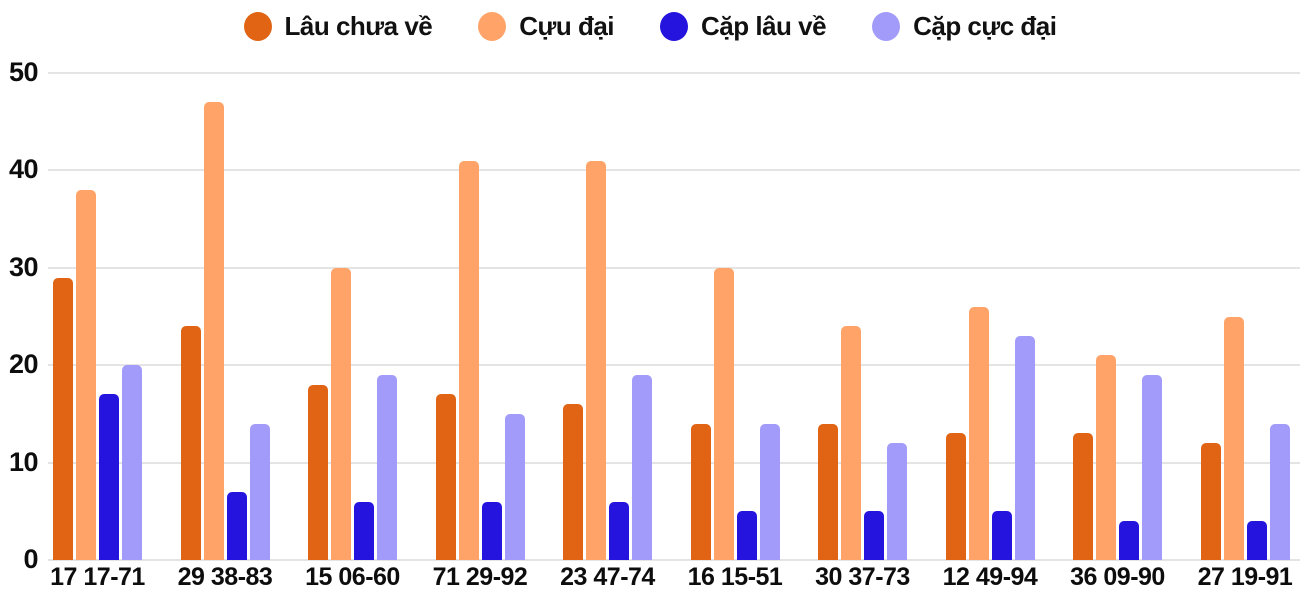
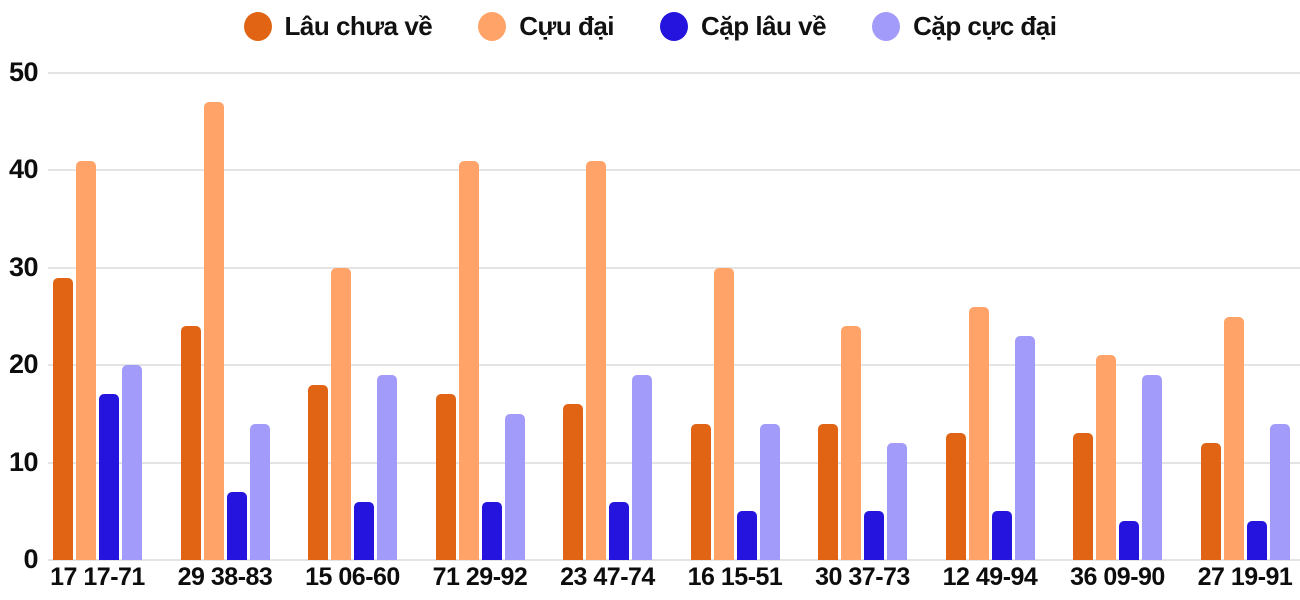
Cựu đại/17 17-71: 38 -> 41
